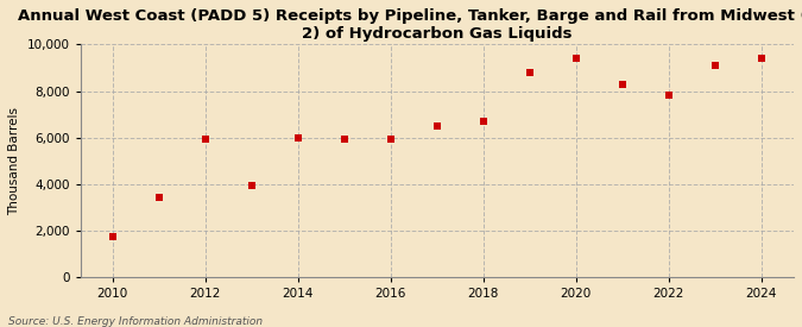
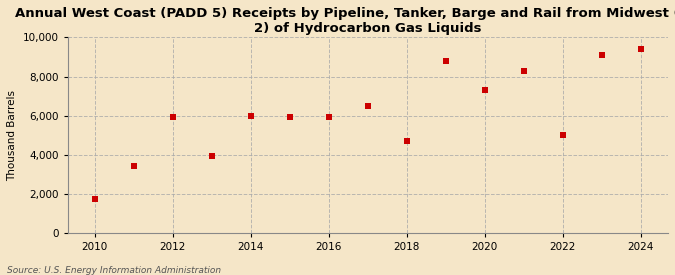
2018: 6,700 -> 4,700
2020: 9,400 -> 7,300
2022: 7,800 -> 5,000
